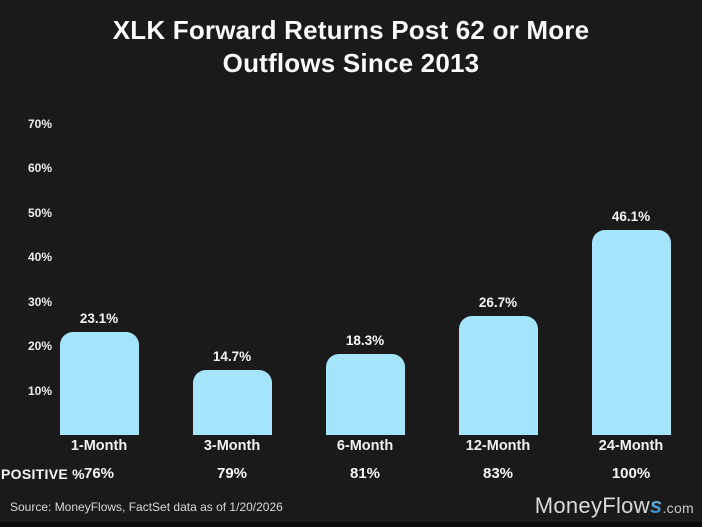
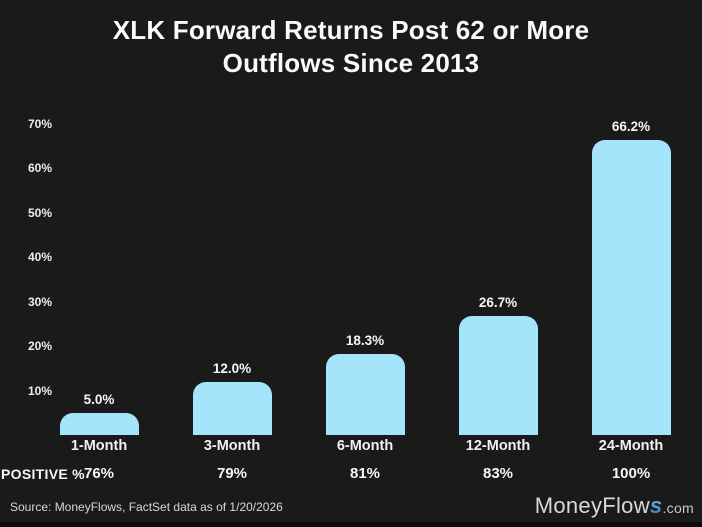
1-Month: 23.1% -> 5.0%
3-Month: 14.7% -> 12.0%
24-Month: 46.1% -> 66.2%
